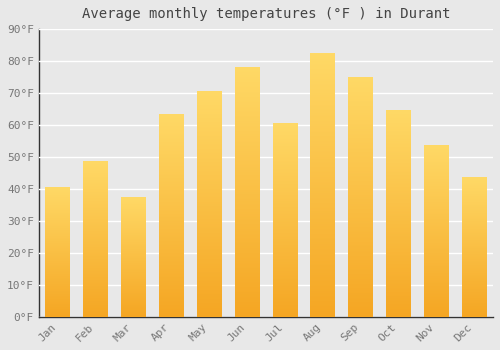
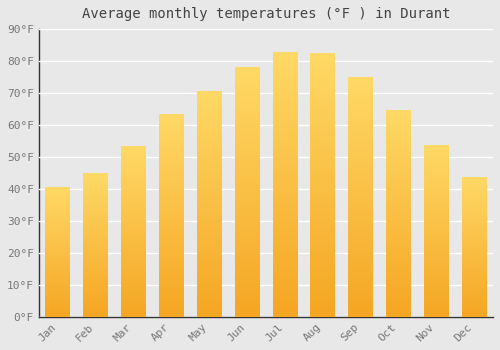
Feb: 48.5°F -> 44.8°F
Mar: 37.5°F -> 53.4°F
Jul: 60.5°F -> 82.8°F
